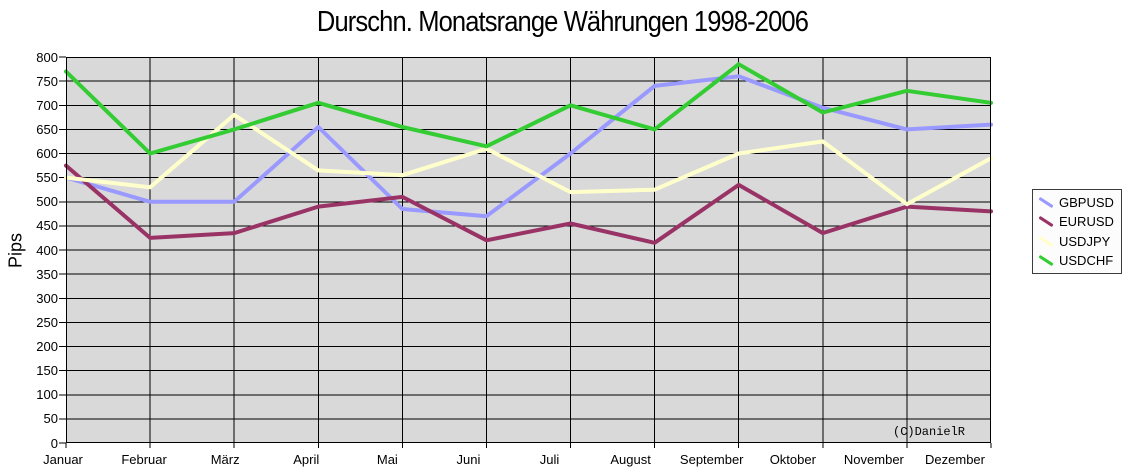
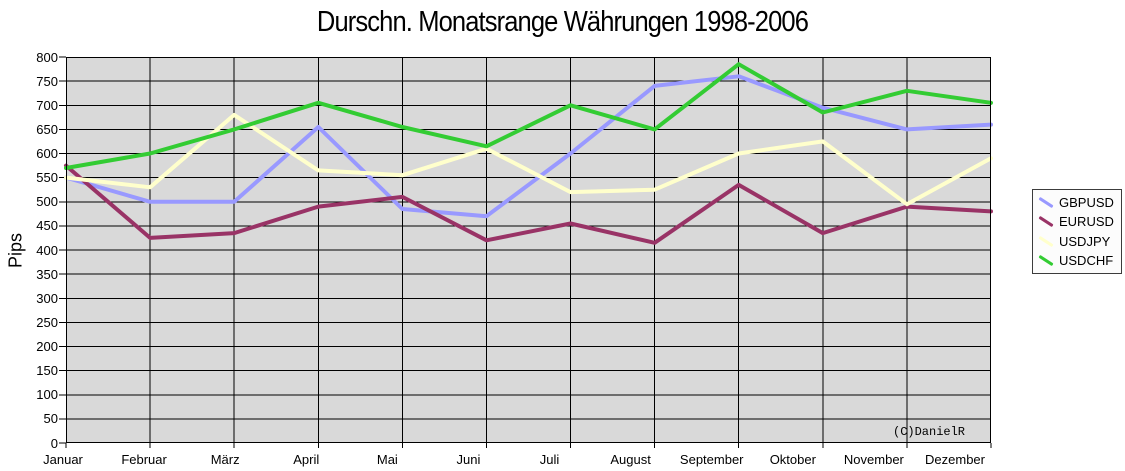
USDCHF/Januar: 770 -> 570
